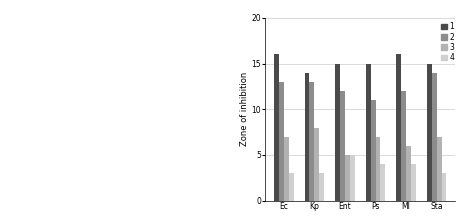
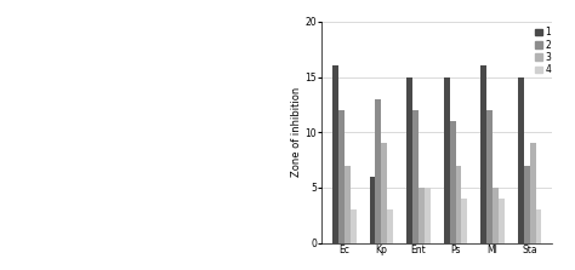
2/Ec: 13 -> 12
1/Kp: 14 -> 6
3/Kp: 8 -> 9
3/Ml: 6 -> 5
2/Sta: 14 -> 7
3/Sta: 7 -> 9
